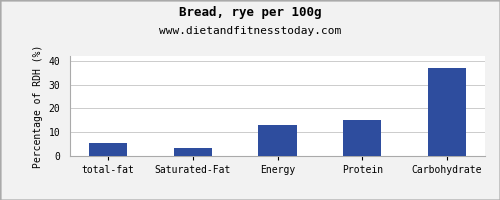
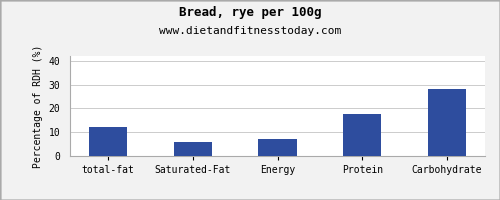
total-fat: 5.5 -> 12.0
Saturated-Fat: 3.5 -> 6.0
Energy: 13.2 -> 7.0
Protein: 15.2 -> 17.5
Carbohydrate: 37.0 -> 28.0
